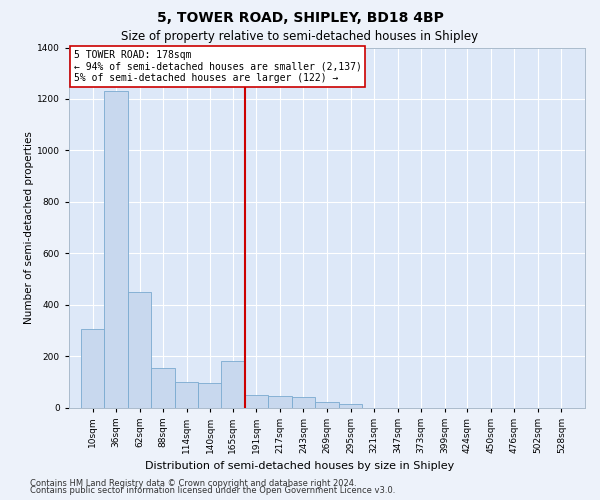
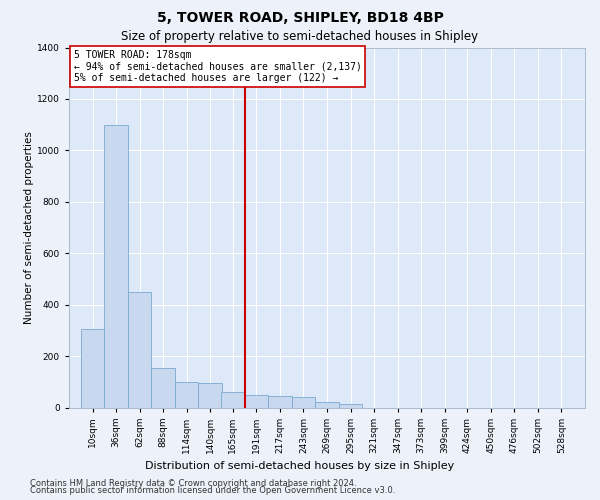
36sqm: 1230 -> 1100
165sqm: 180 -> 60
